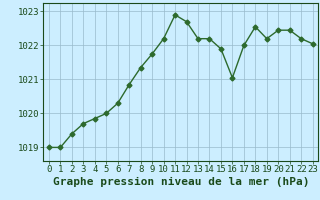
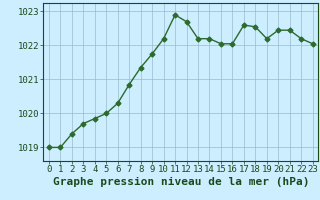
15: 1021.90 -> 1022.05
16: 1021.05 -> 1022.05
17: 1022.00 -> 1022.60
